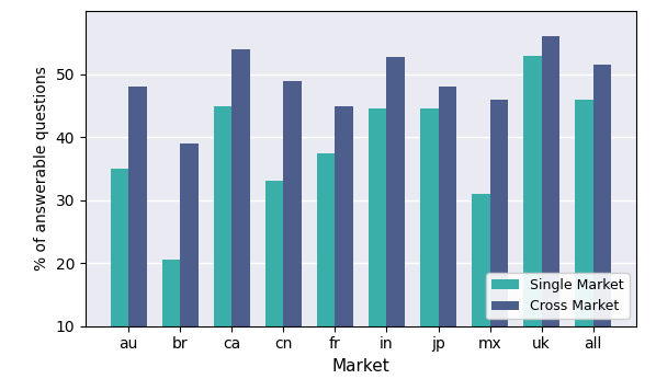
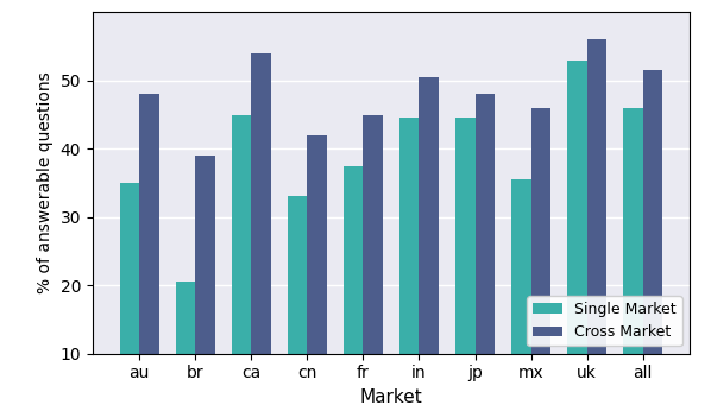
Cross Market/cn: 49.0 -> 42.0
Cross Market/in: 52.8 -> 50.5
Single Market/mx: 31.0 -> 35.5
